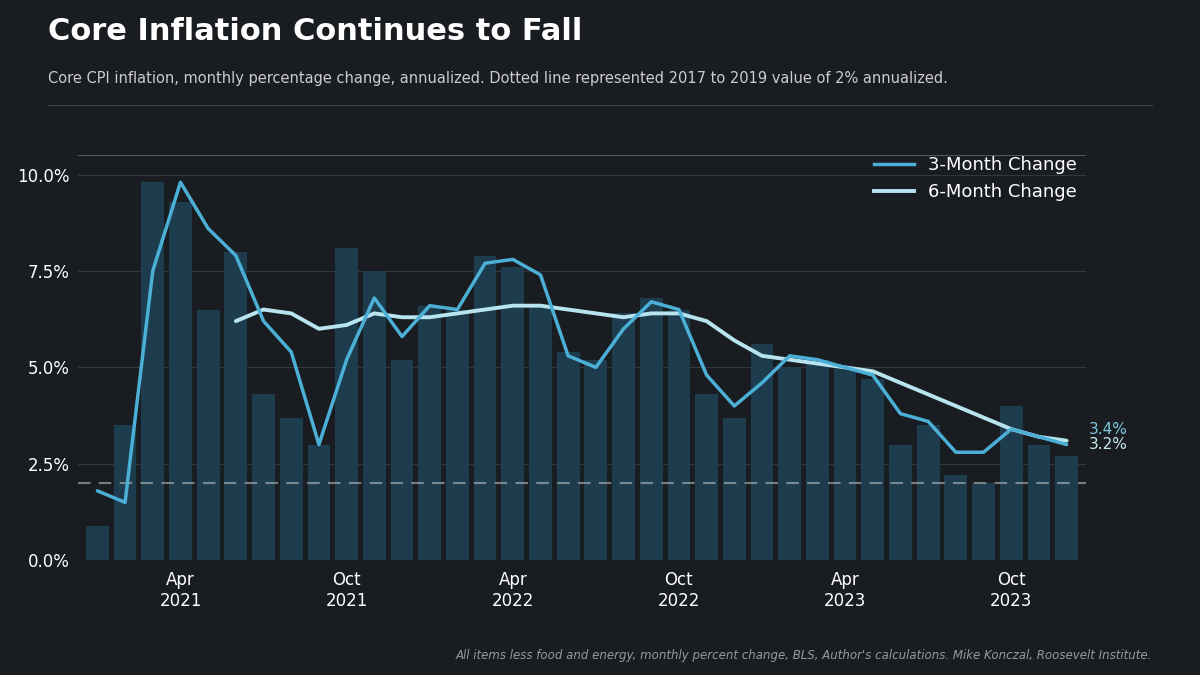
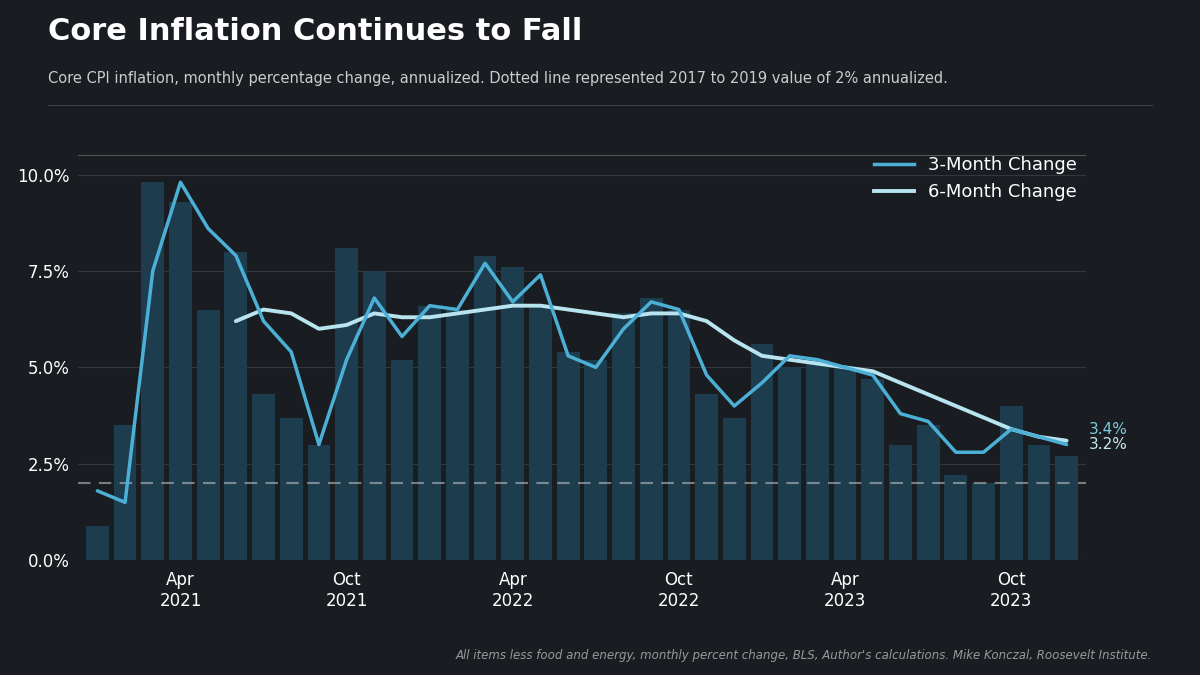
3-Month Change/Apr 2022: 7.8% -> 6.7%
